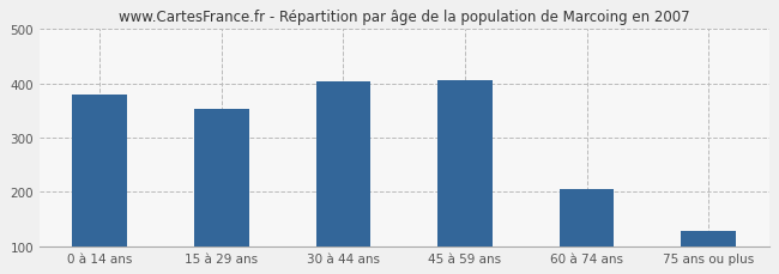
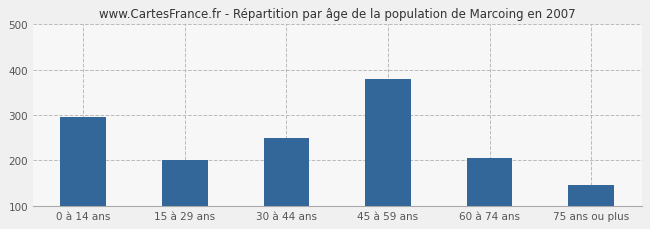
0 à 14 ans: 380 -> 295
15 à 29 ans: 352 -> 200
30 à 44 ans: 403 -> 250
45 à 59 ans: 405 -> 380
75 ans ou plus: 128 -> 145
